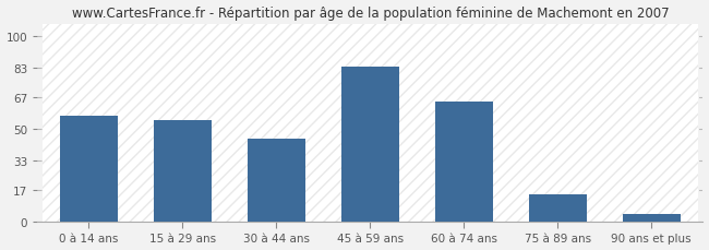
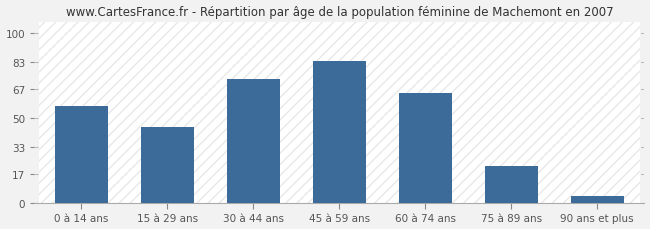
15 à 29 ans: 55 -> 45
30 à 44 ans: 45 -> 73
75 à 89 ans: 15 -> 22
